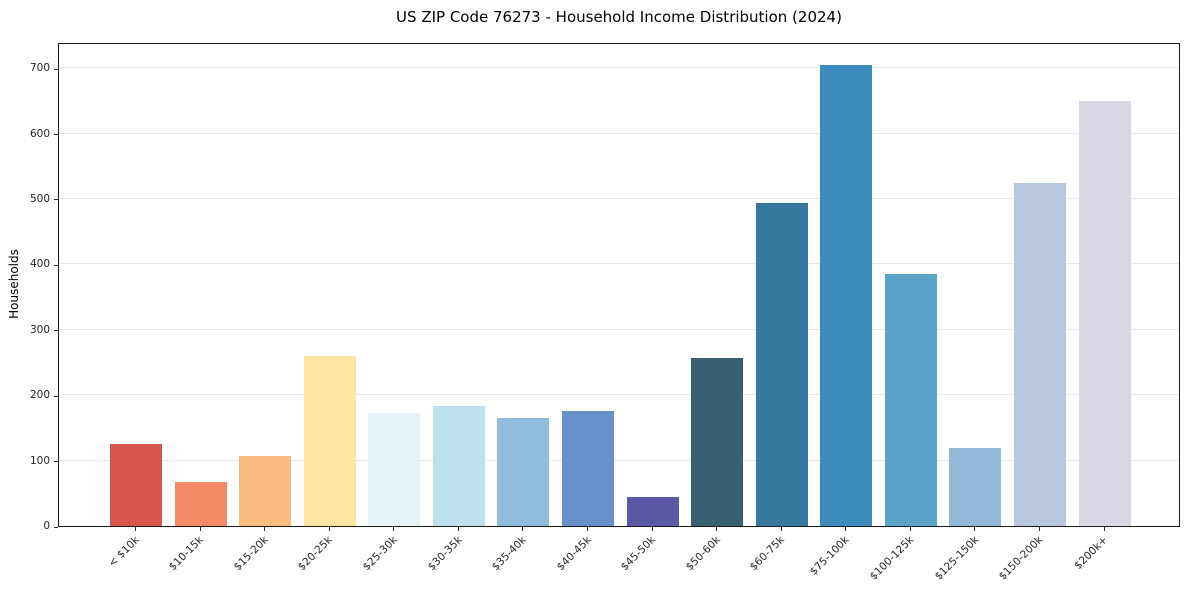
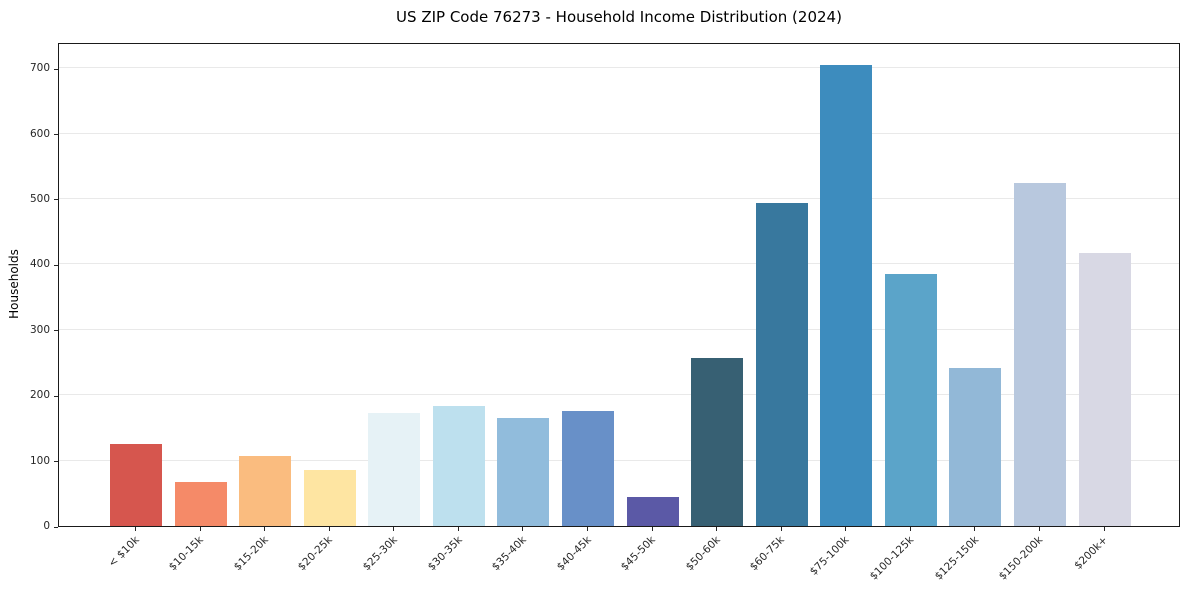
$20-25k: 260 -> 80
$125-150k: 120 -> 240
$200k+: 650 -> 420
